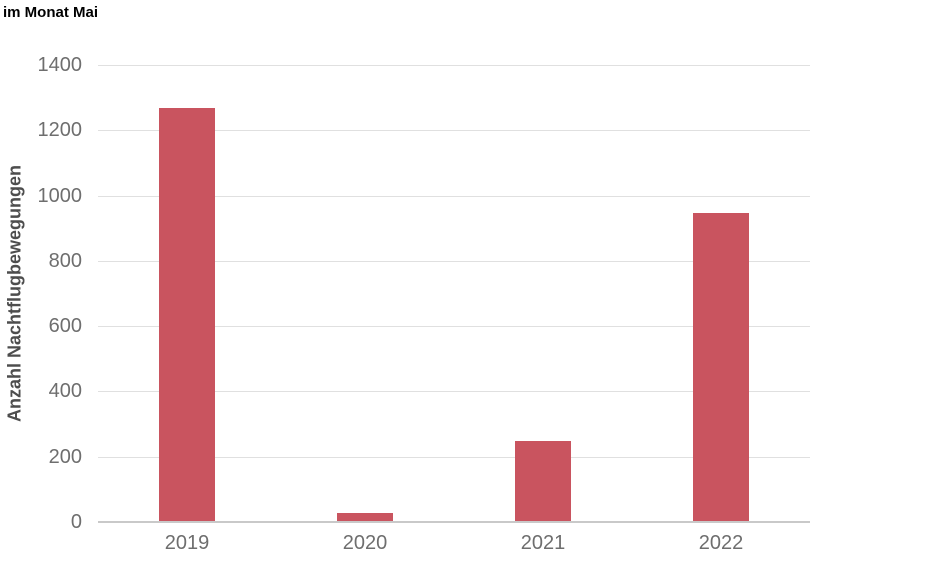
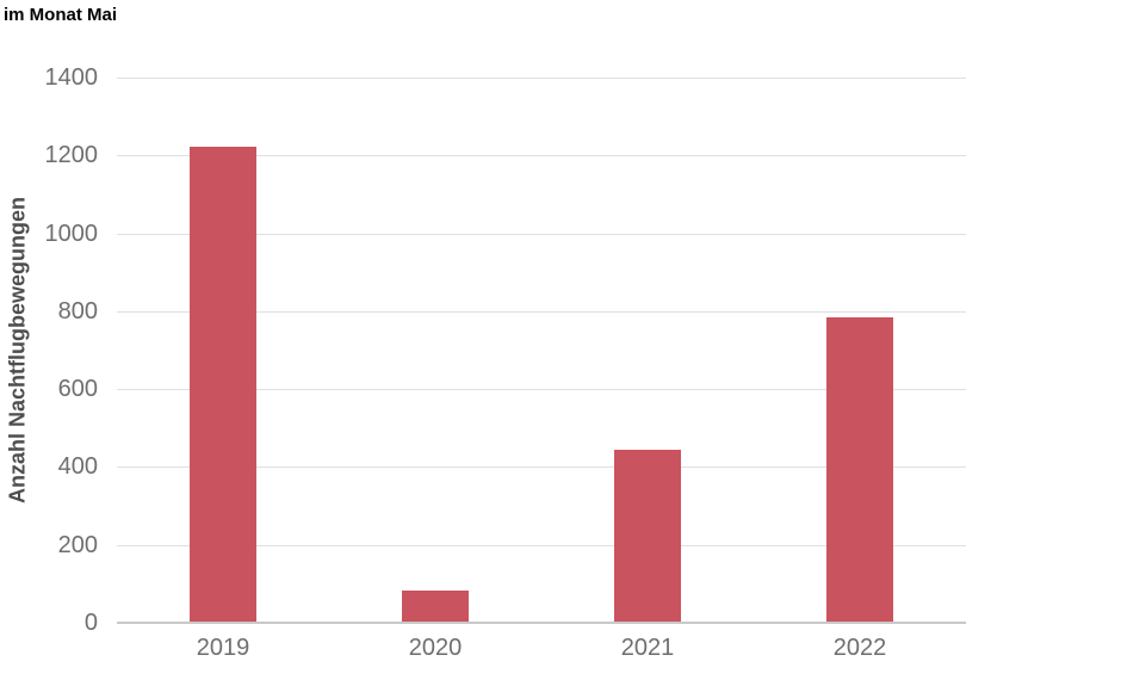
2019: 1270 -> 1220
2020: 20 -> 80
2021: 250 -> 440
2022: 940 -> 780
